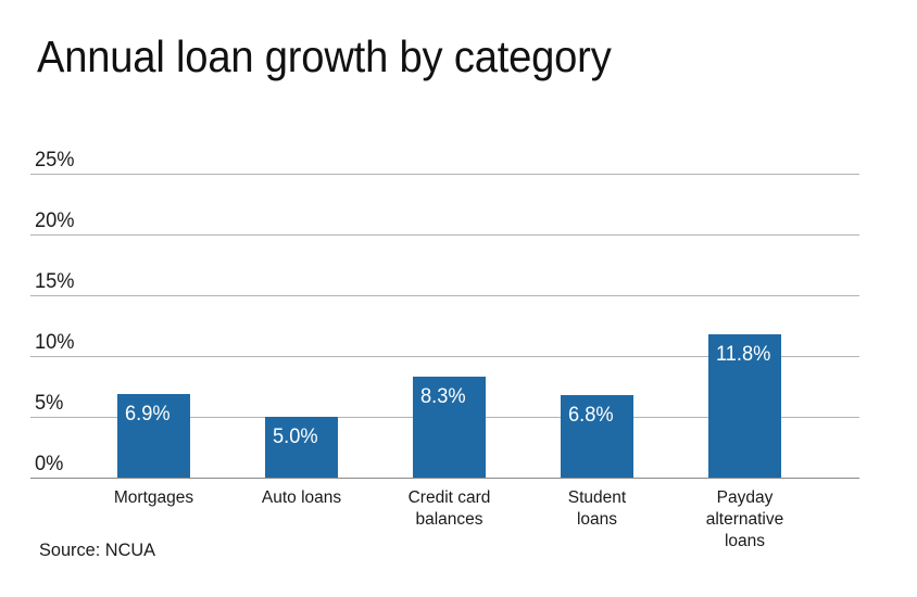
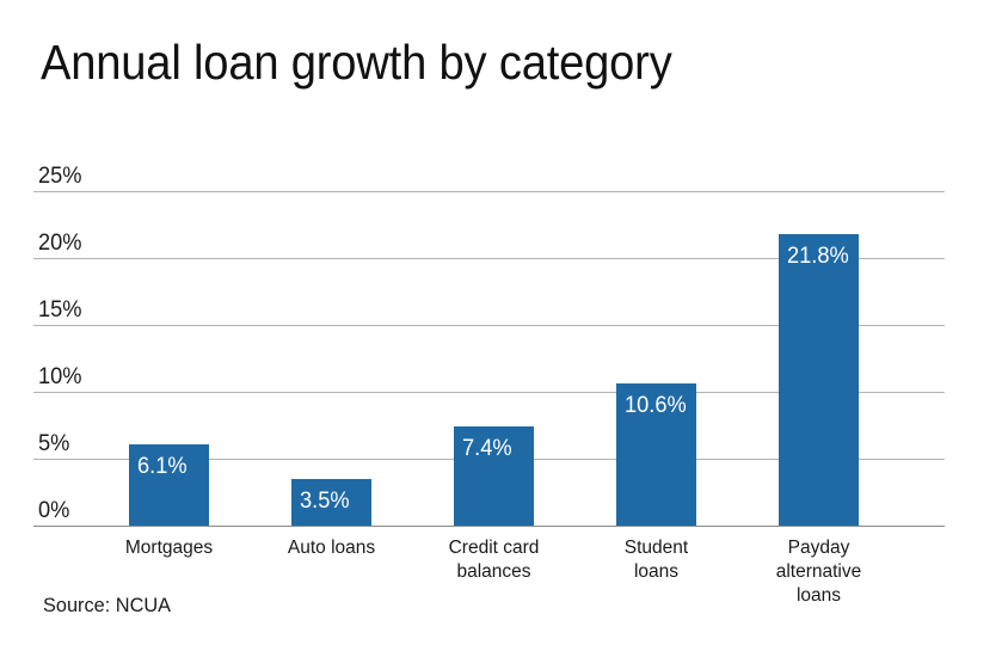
Mortgages: 6.9% -> 6.1%
Auto loans: 5.0% -> 3.5%
Credit card balances: 8.3% -> 7.4%
Student loans: 6.8% -> 10.6%
Payday alternative loans: 11.8% -> 21.8%
